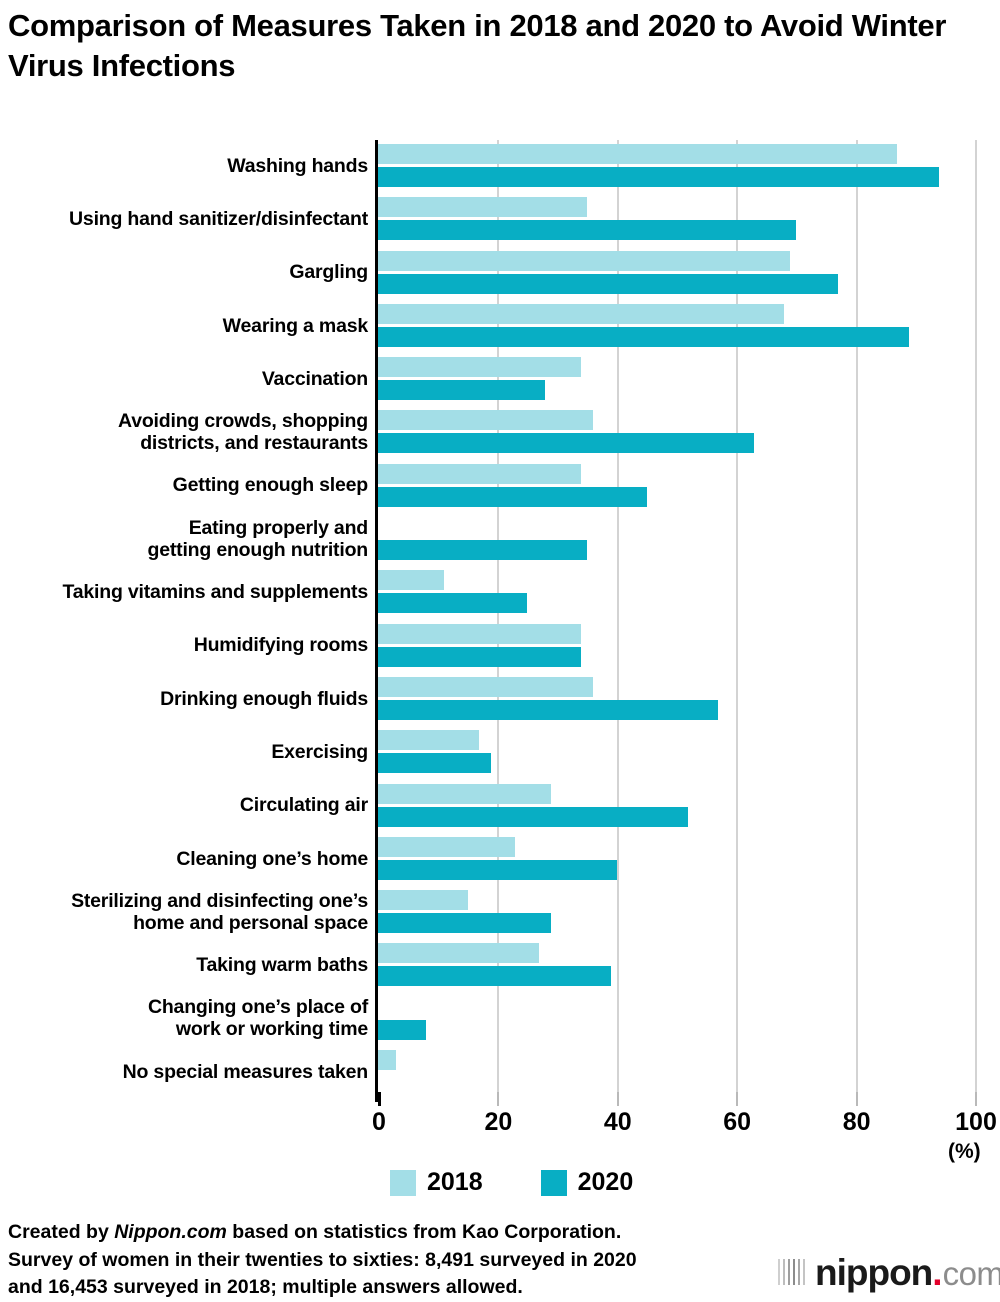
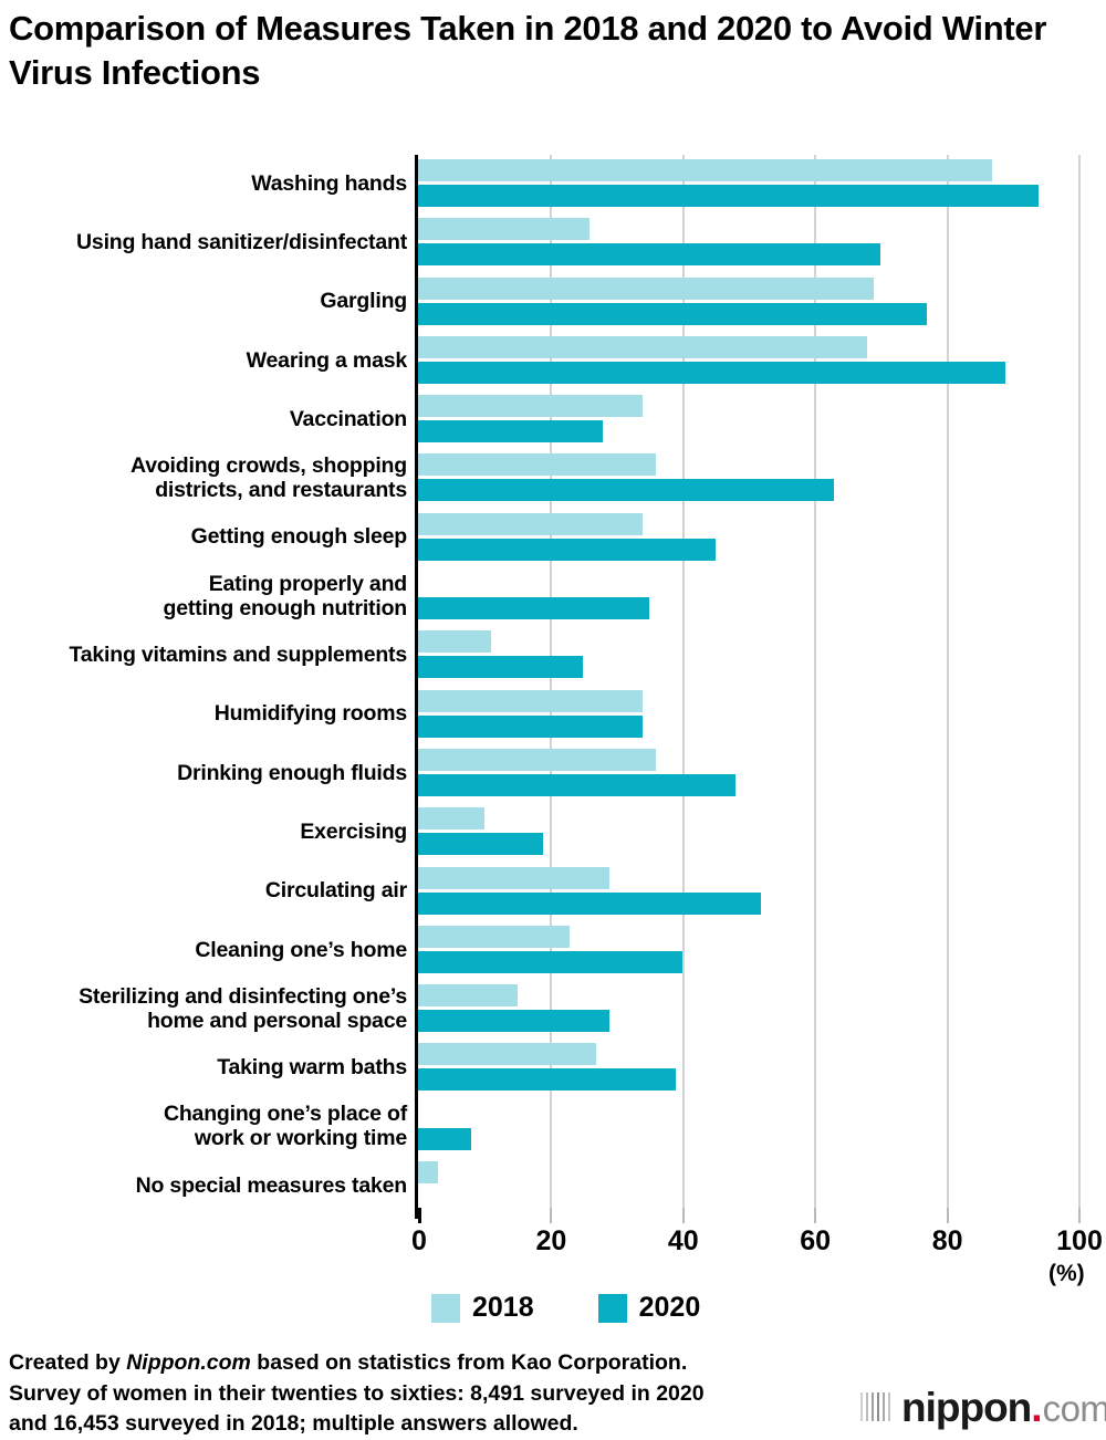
2018/Using hand sanitizer/disinfectant: 35 -> 26
2020/Drinking enough fluids: 57 -> 48
2018/Exercising: 17 -> 10
